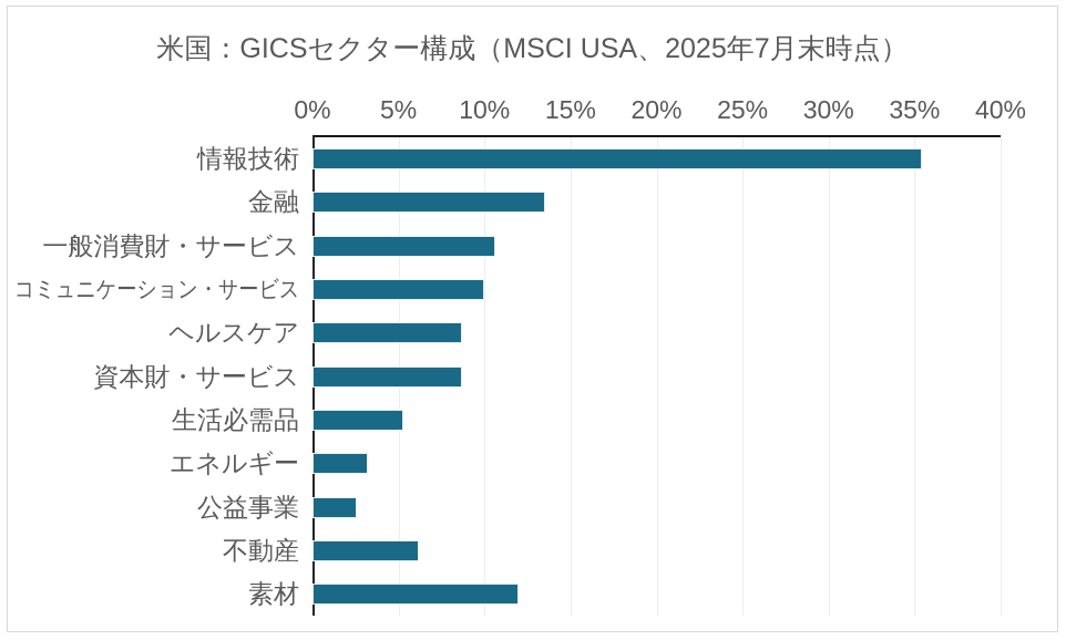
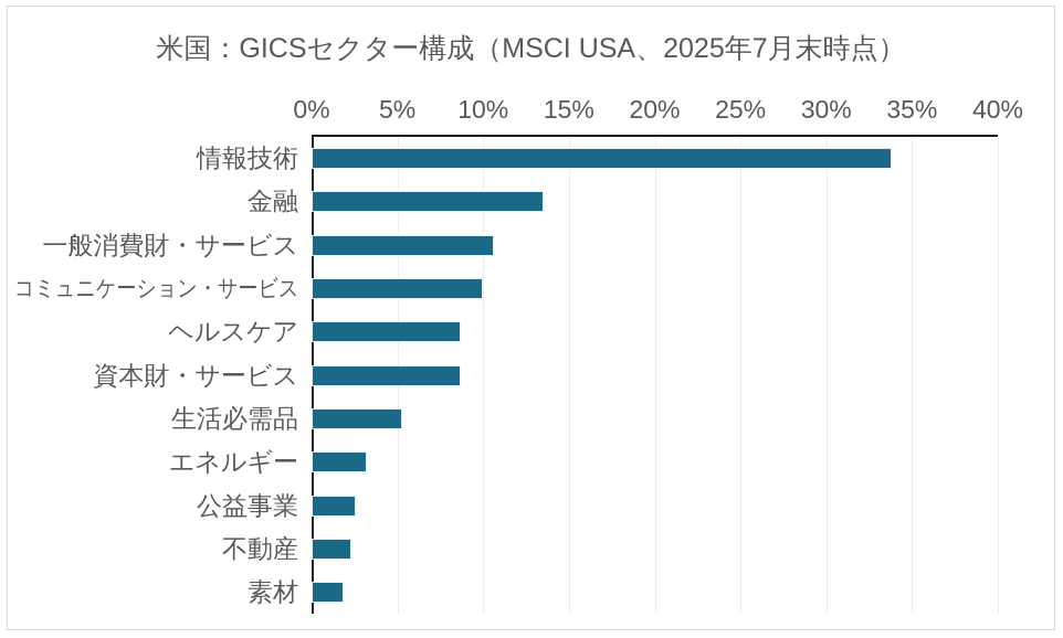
情報技術: 35.4% -> 33.8%
不動産: 6.2% -> 2.3%
素材: 12.0% -> 1.9%
